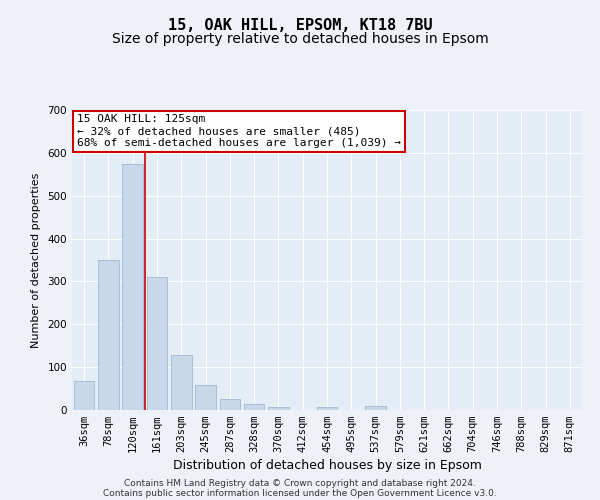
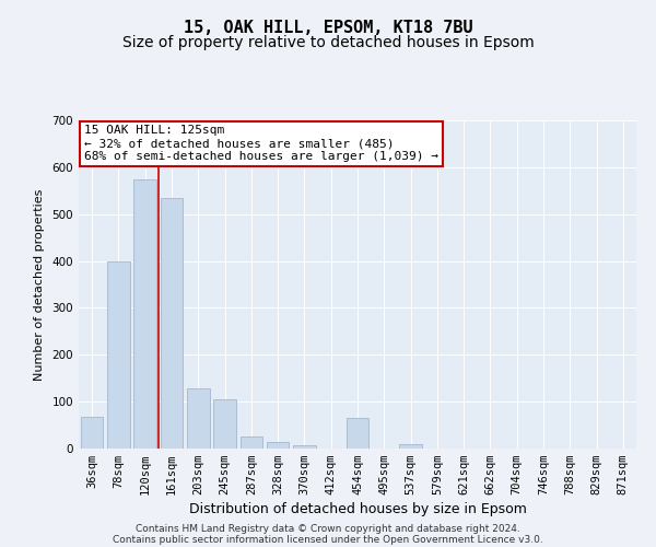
78sqm: 350 -> 400
161sqm: 310 -> 535
245sqm: 58 -> 105
454sqm: 8 -> 65
